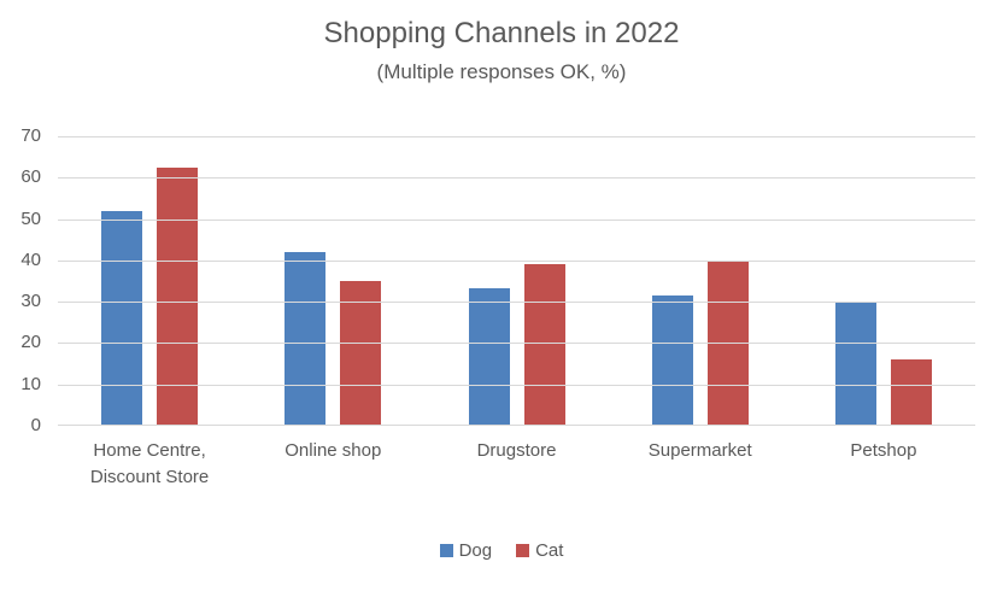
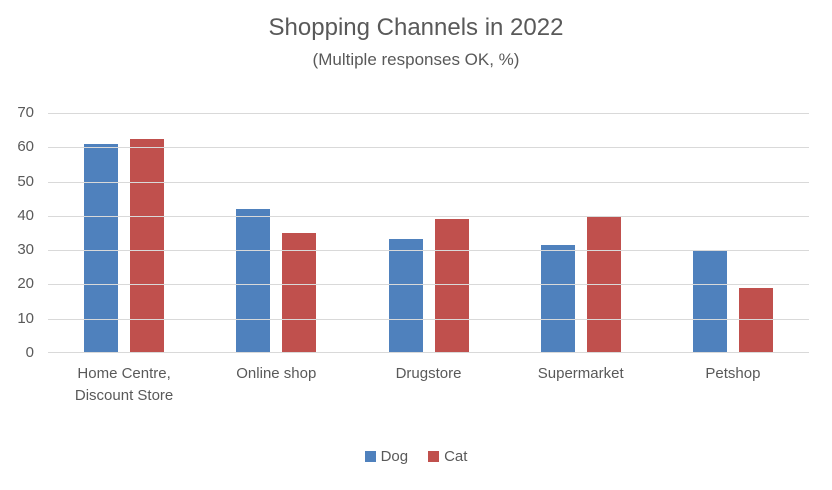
Dog/Home Centre, Discount Store: 52 -> 61
Cat/Petshop: 16 -> 19
